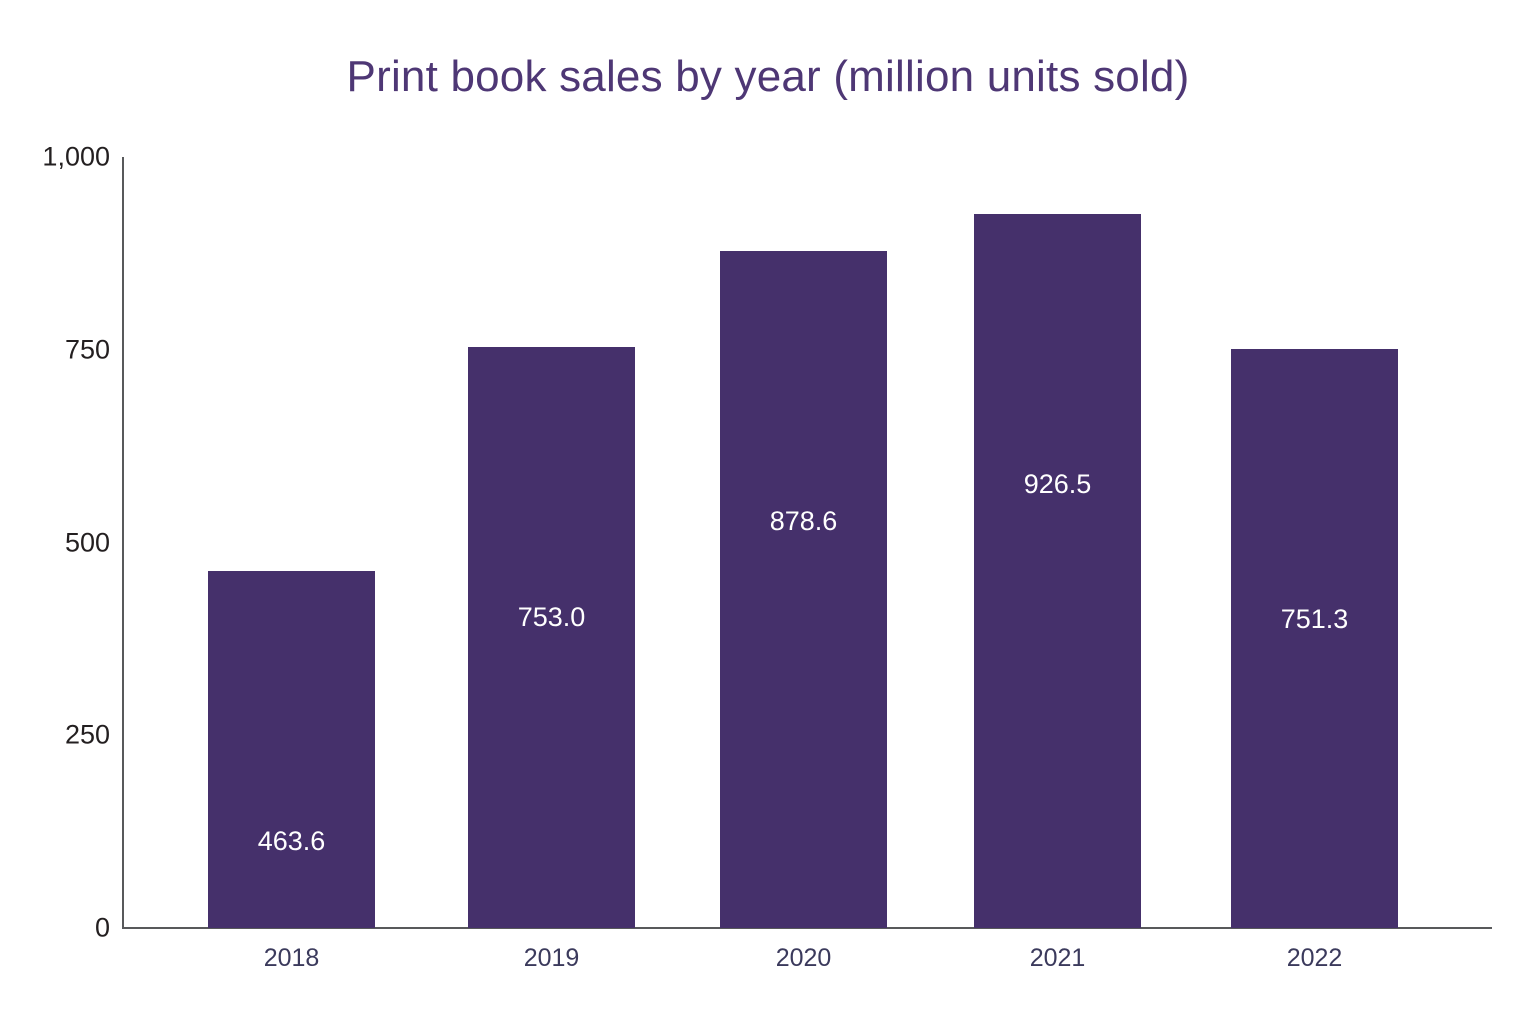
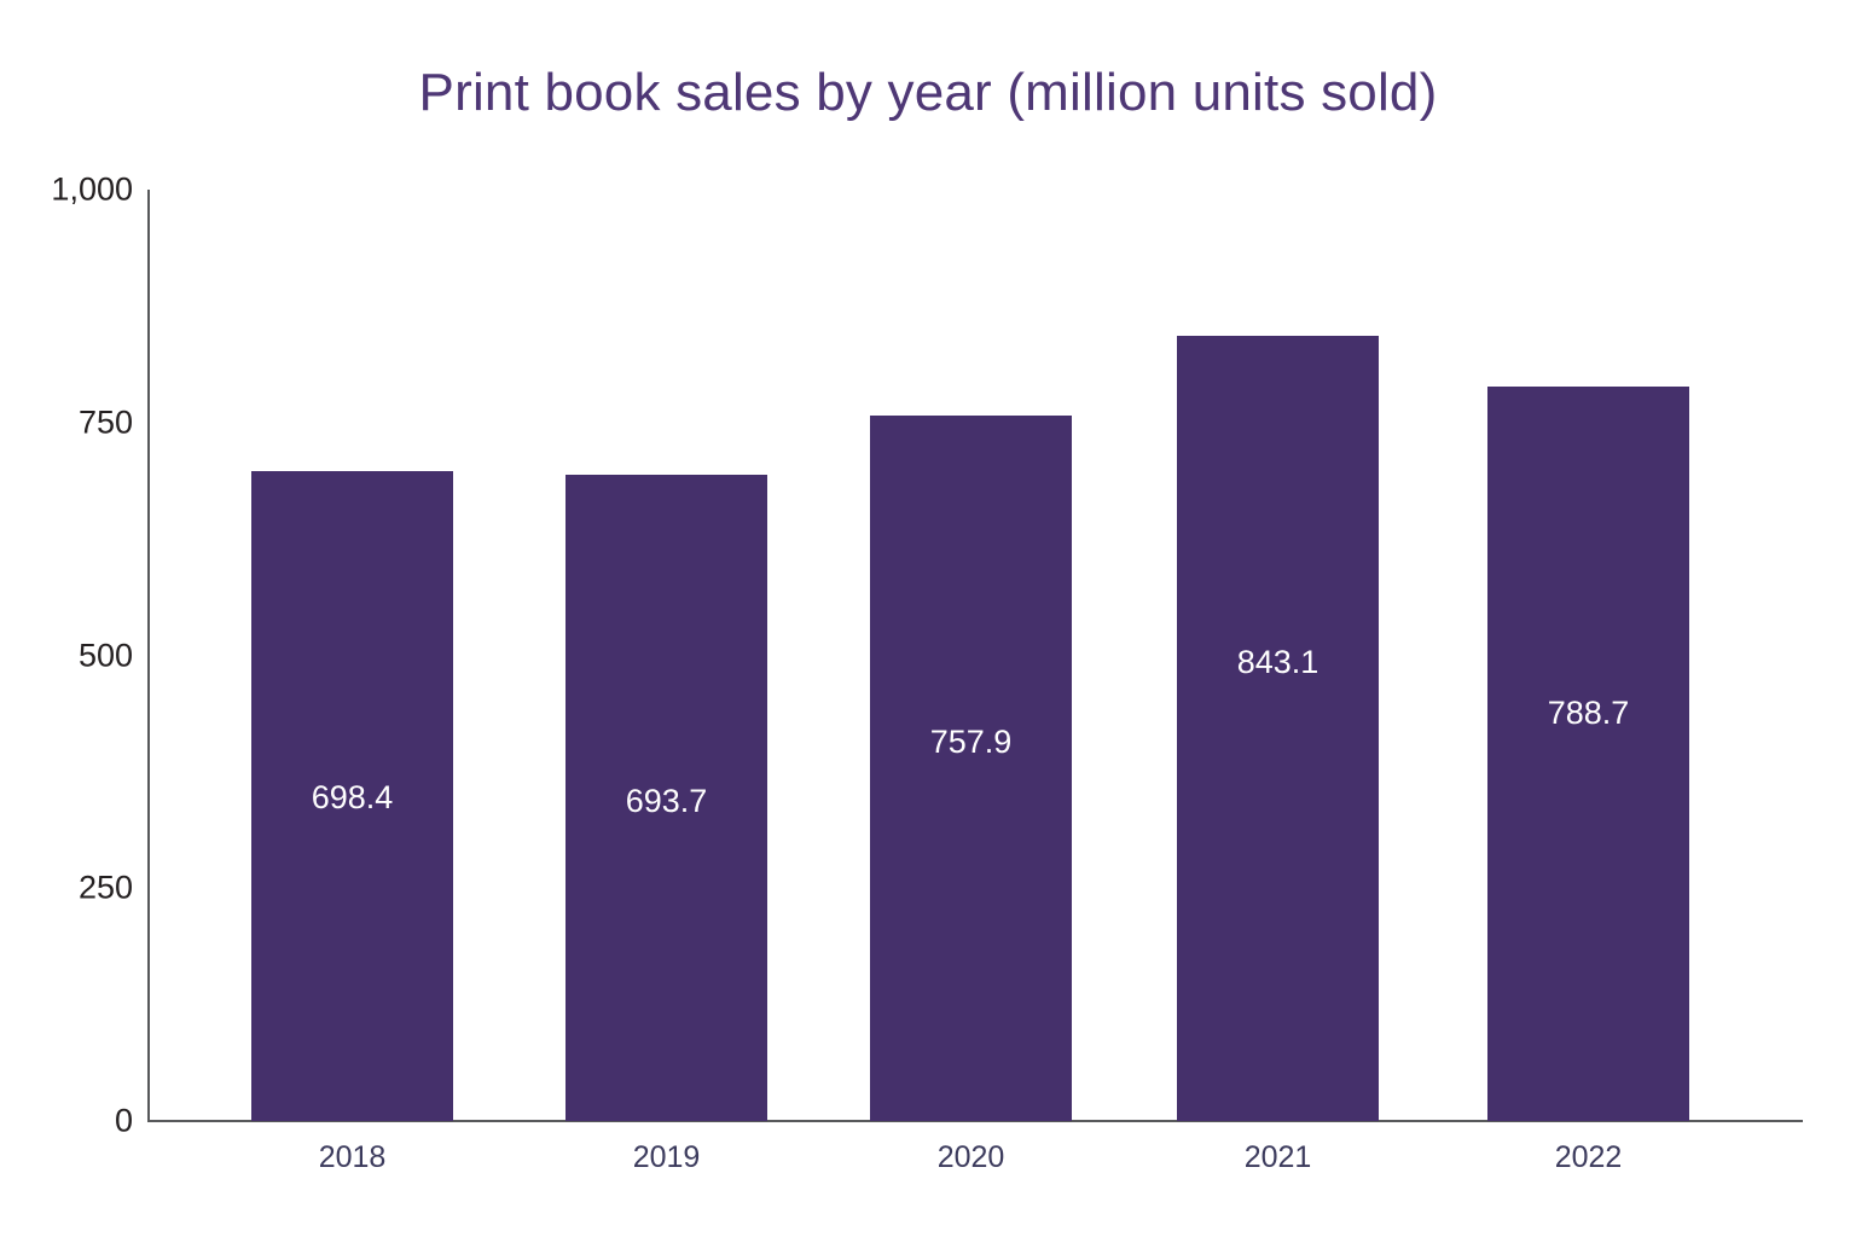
2018: 463.6 -> 698.4
2019: 753.0 -> 693.7
2020: 878.6 -> 757.9
2021: 926.5 -> 843.1
2022: 751.3 -> 788.7
